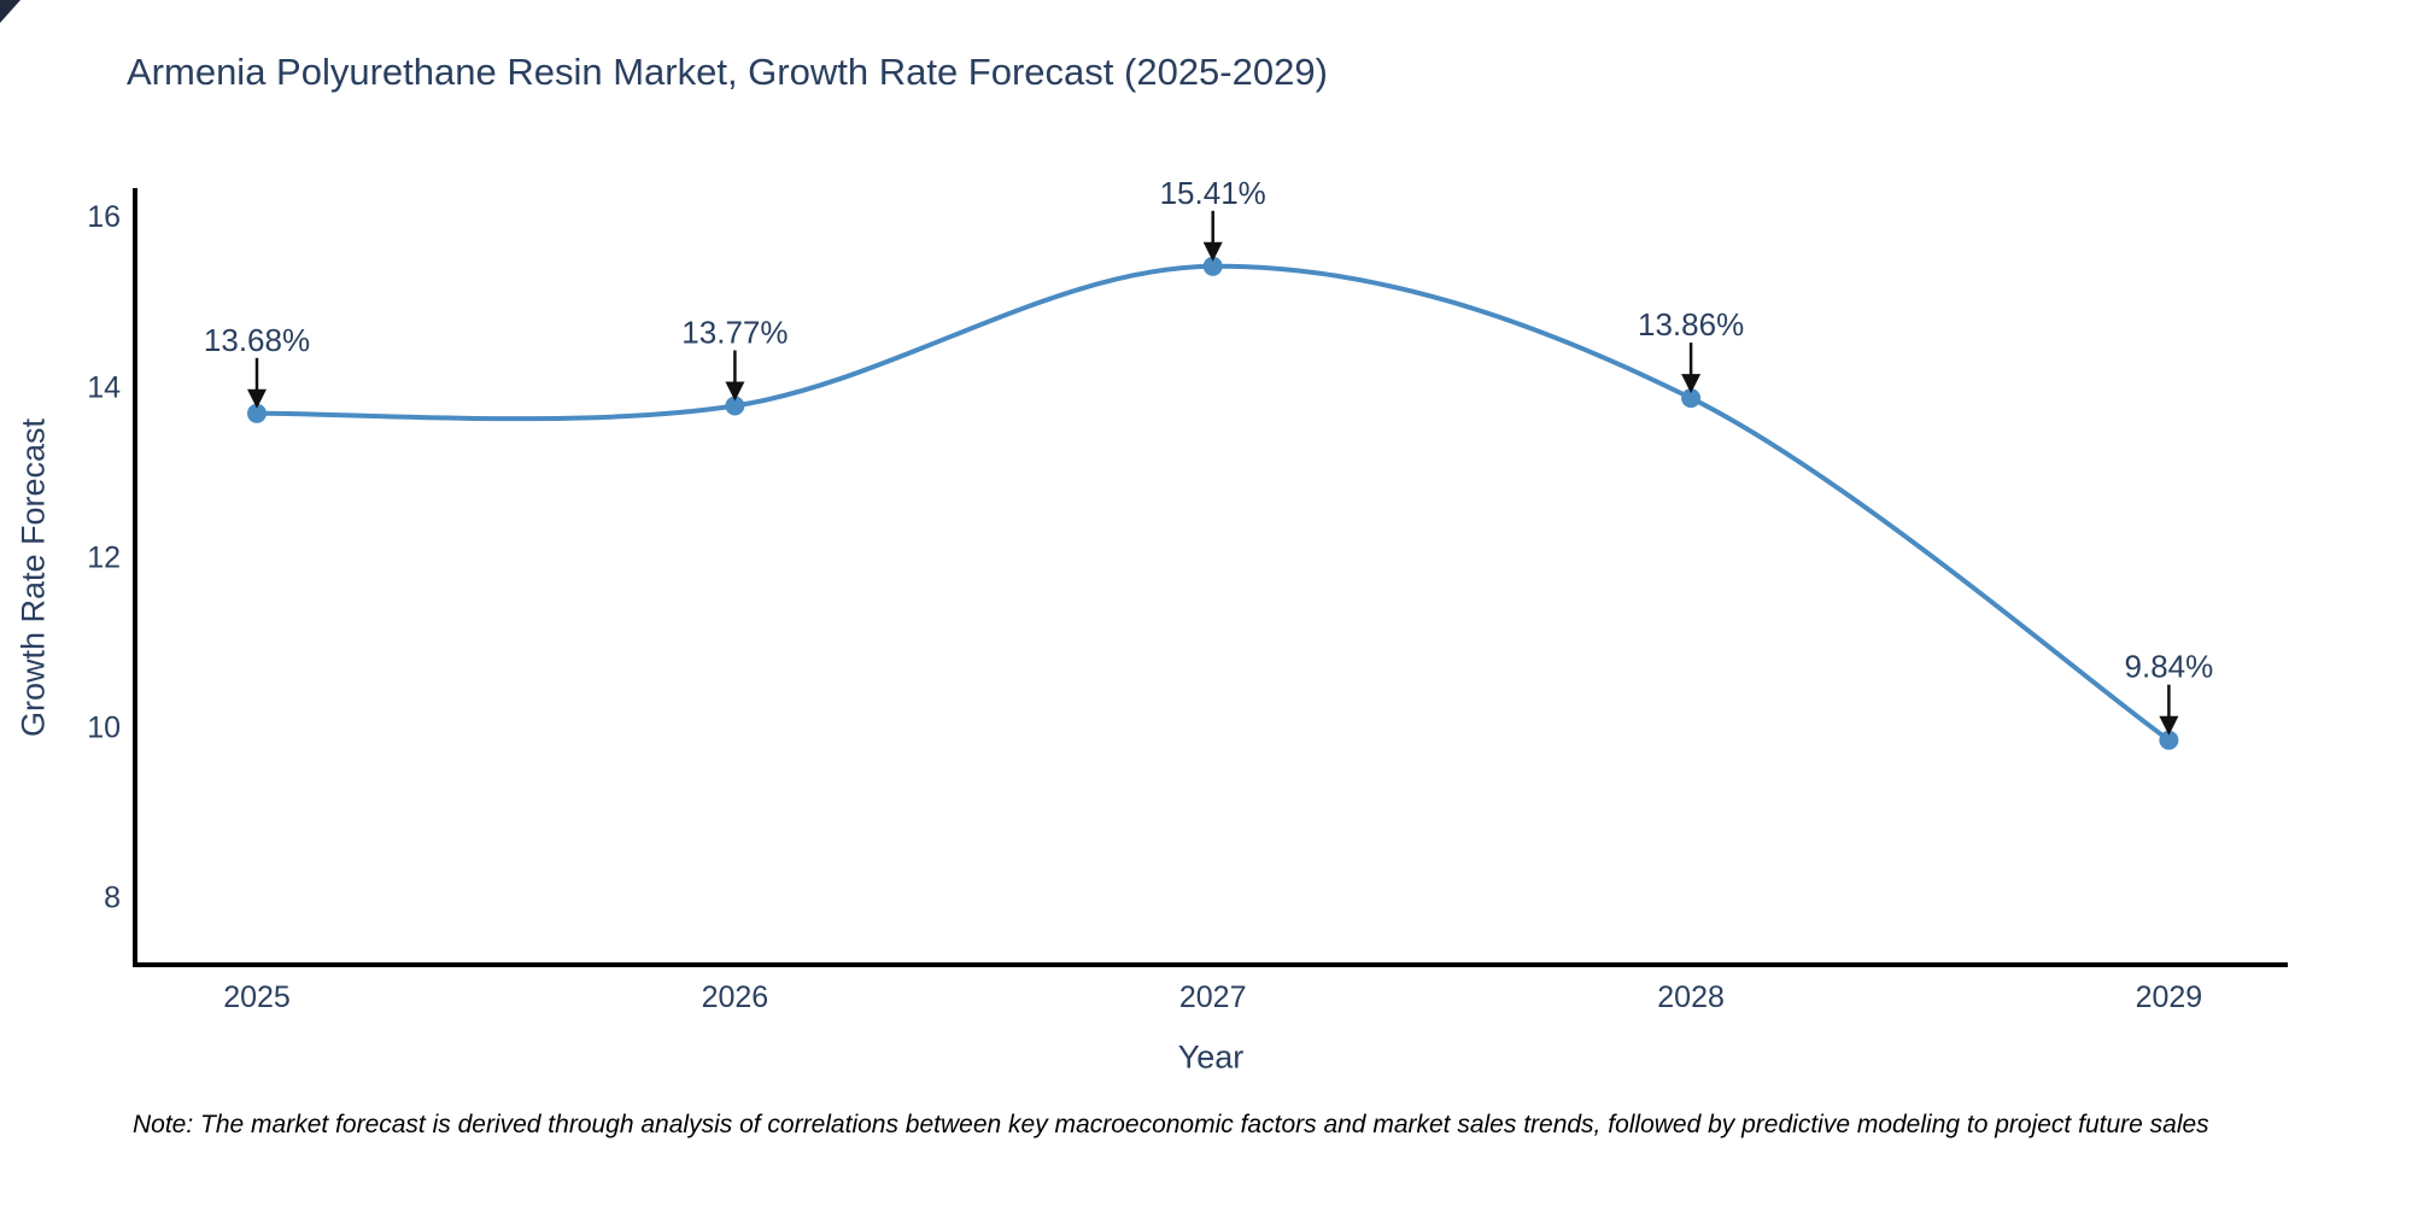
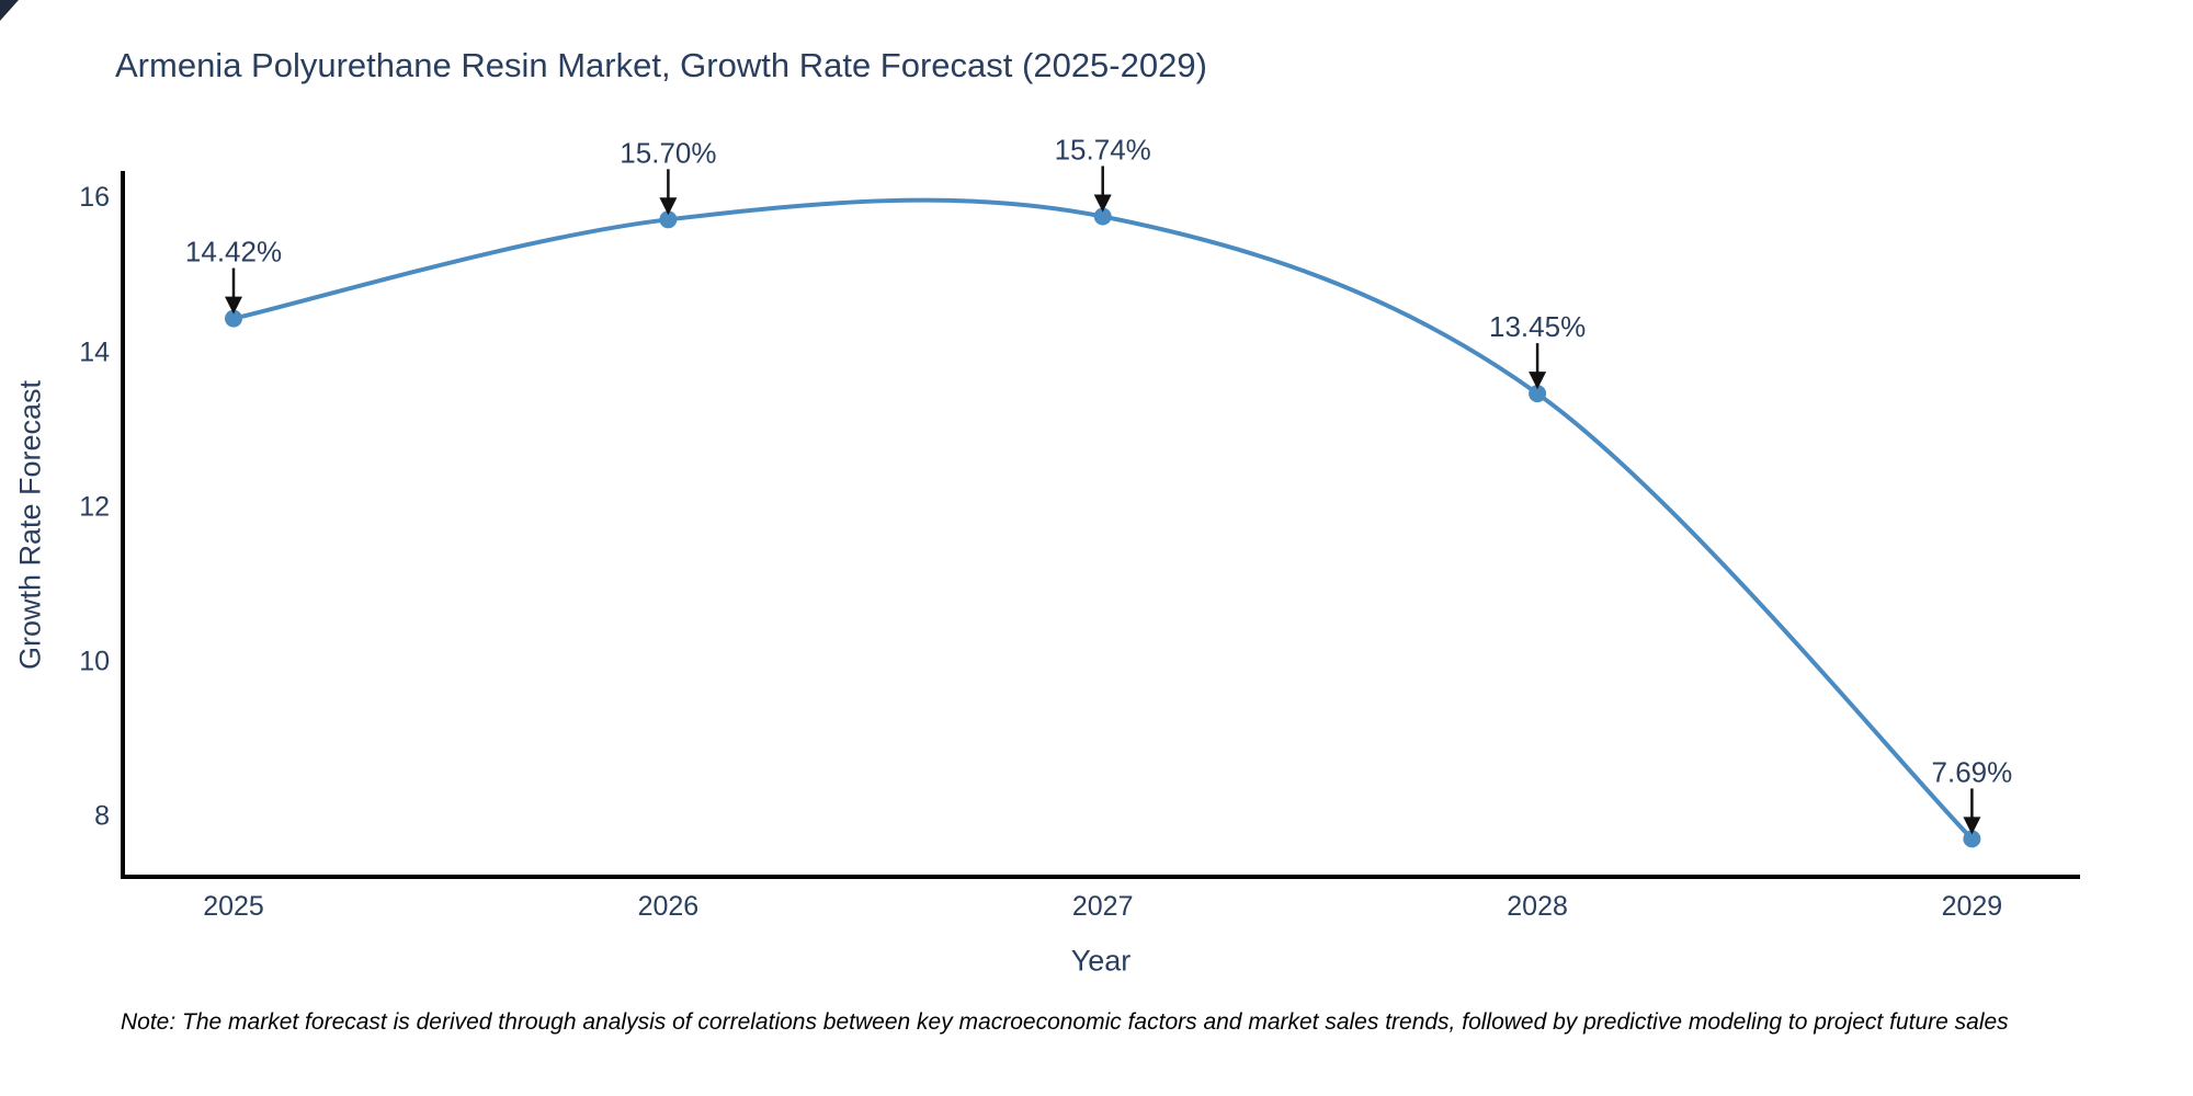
2025: 13.68% -> 14.42%
2026: 13.77% -> 15.70%
2027: 15.41% -> 15.74%
2028: 13.86% -> 13.45%
2029: 9.84% -> 7.69%
